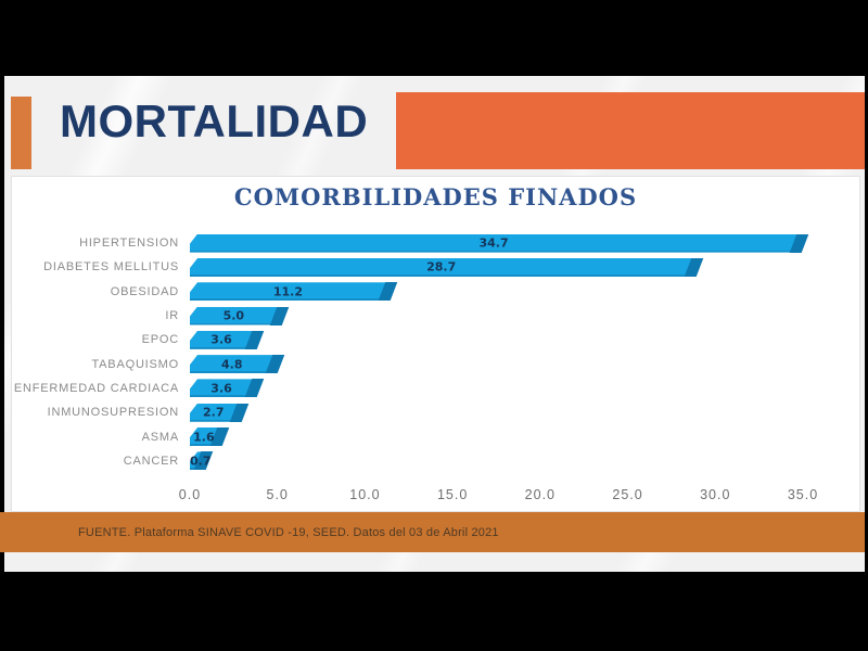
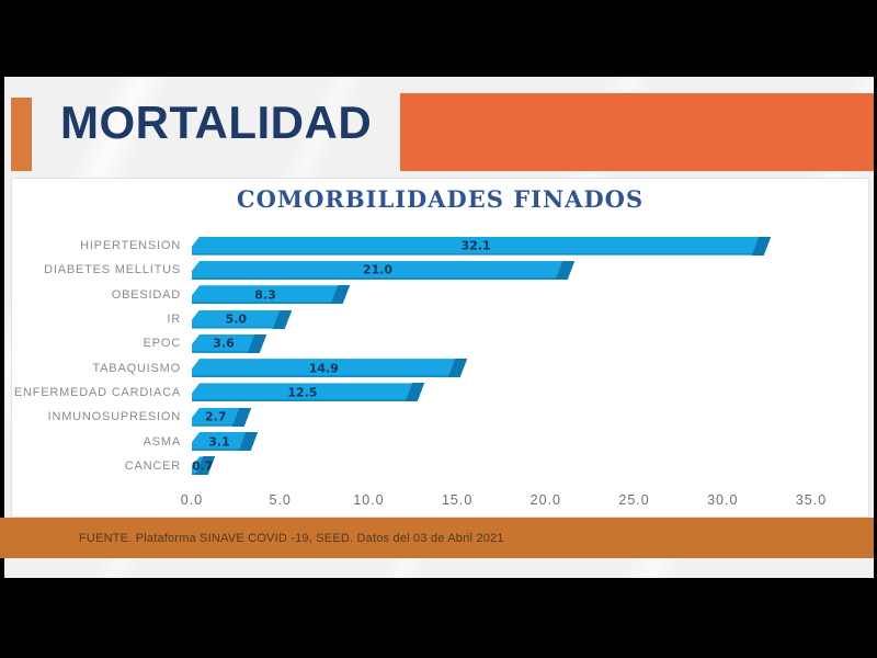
HIPERTENSION: 34.7 -> 32.1
DIABETES MELLITUS: 28.7 -> 21.0
OBESIDAD: 11.2 -> 8.3
TABAQUISMO: 4.8 -> 14.9
ENFERMEDAD CARDIACA: 3.6 -> 12.5
ASMA: 1.6 -> 3.1
